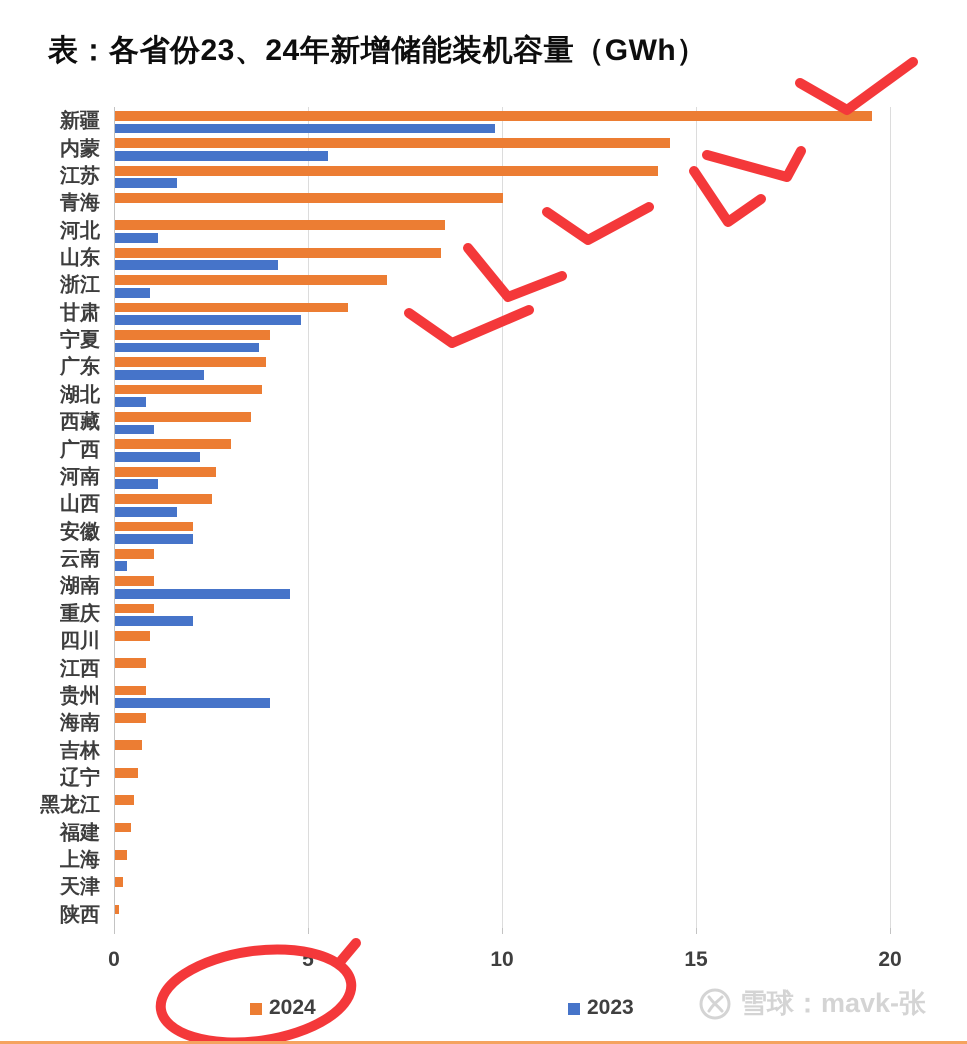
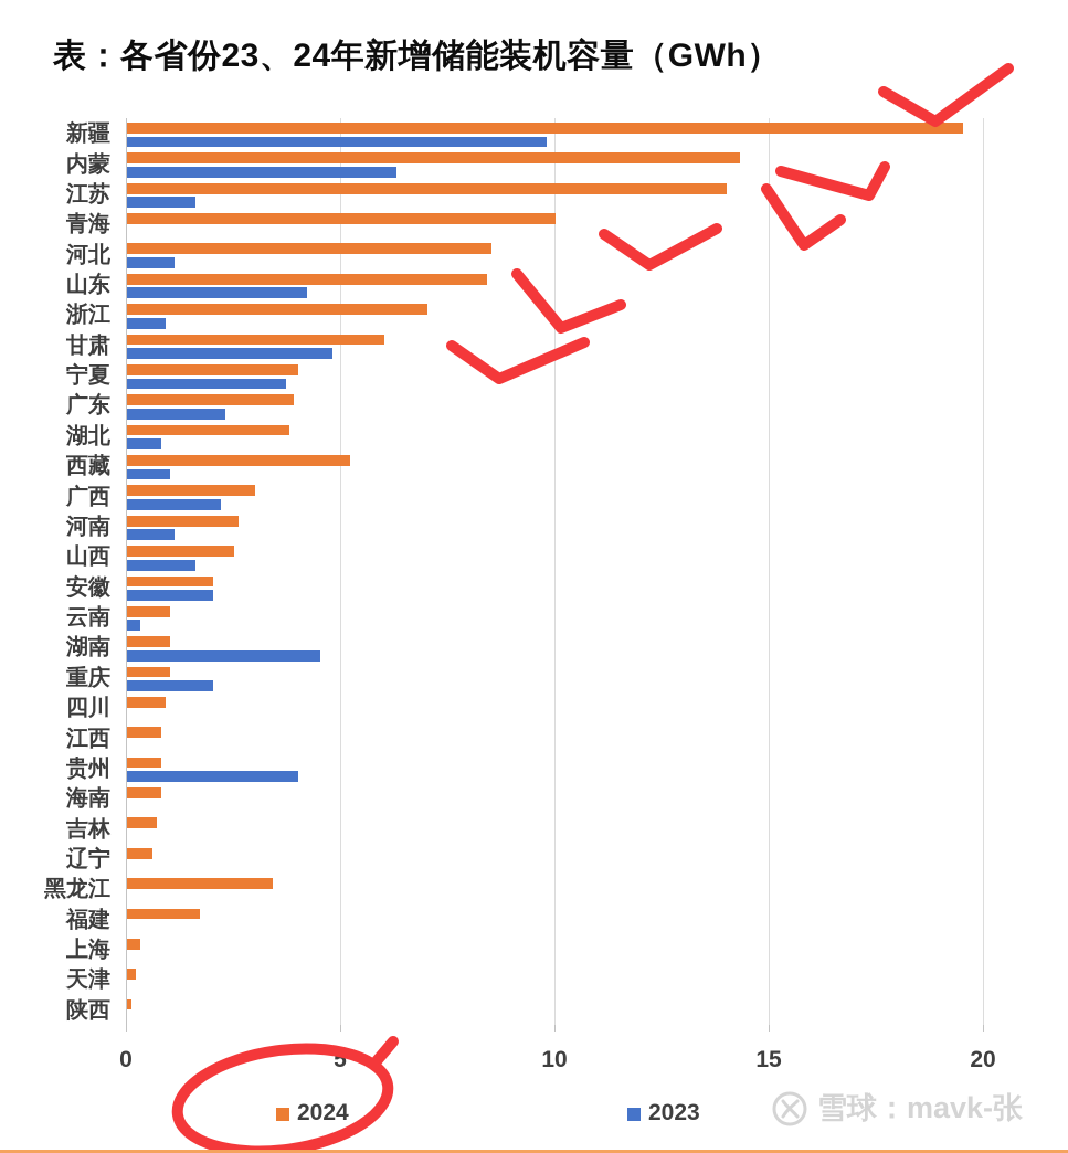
2023/内蒙: 5.5 -> 6.3
2024/西藏: 3.5 -> 5.2
2024/黑龙江: 0.5 -> 3.4
2024/福建: 0.4 -> 1.7
